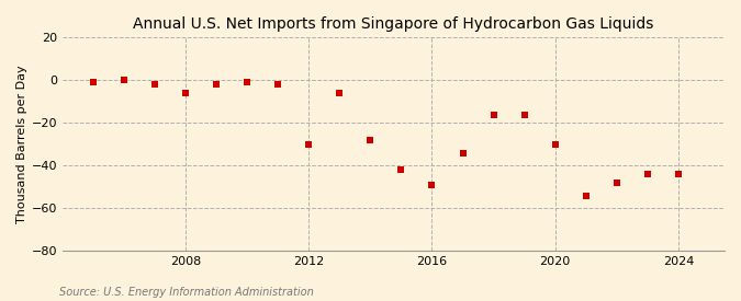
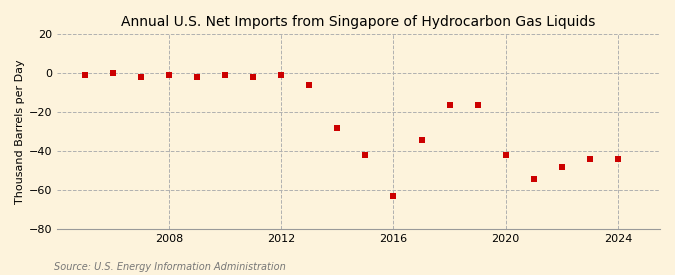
2008: -6 -> -1
2012: -30 -> -1
2016: -49 -> -63
2020: -30 -> -42
